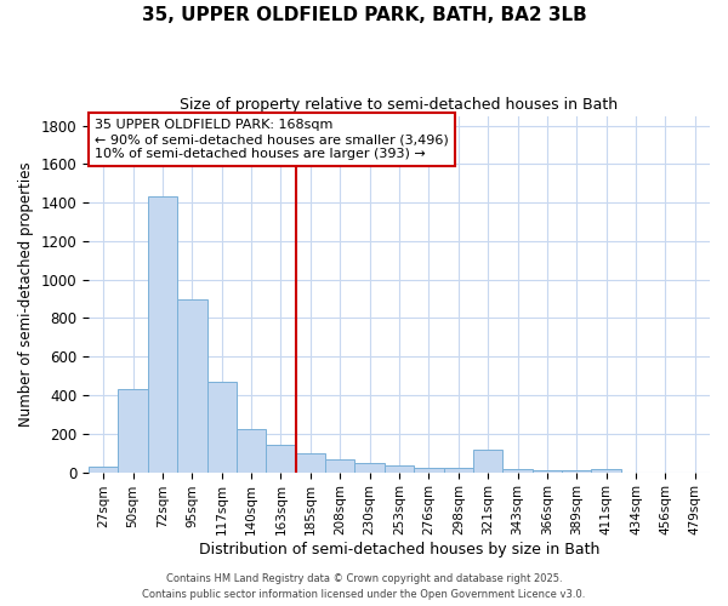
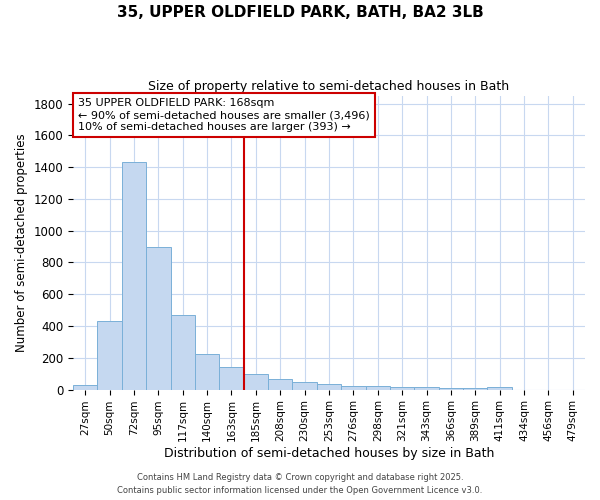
321sqm: 120 -> 20
